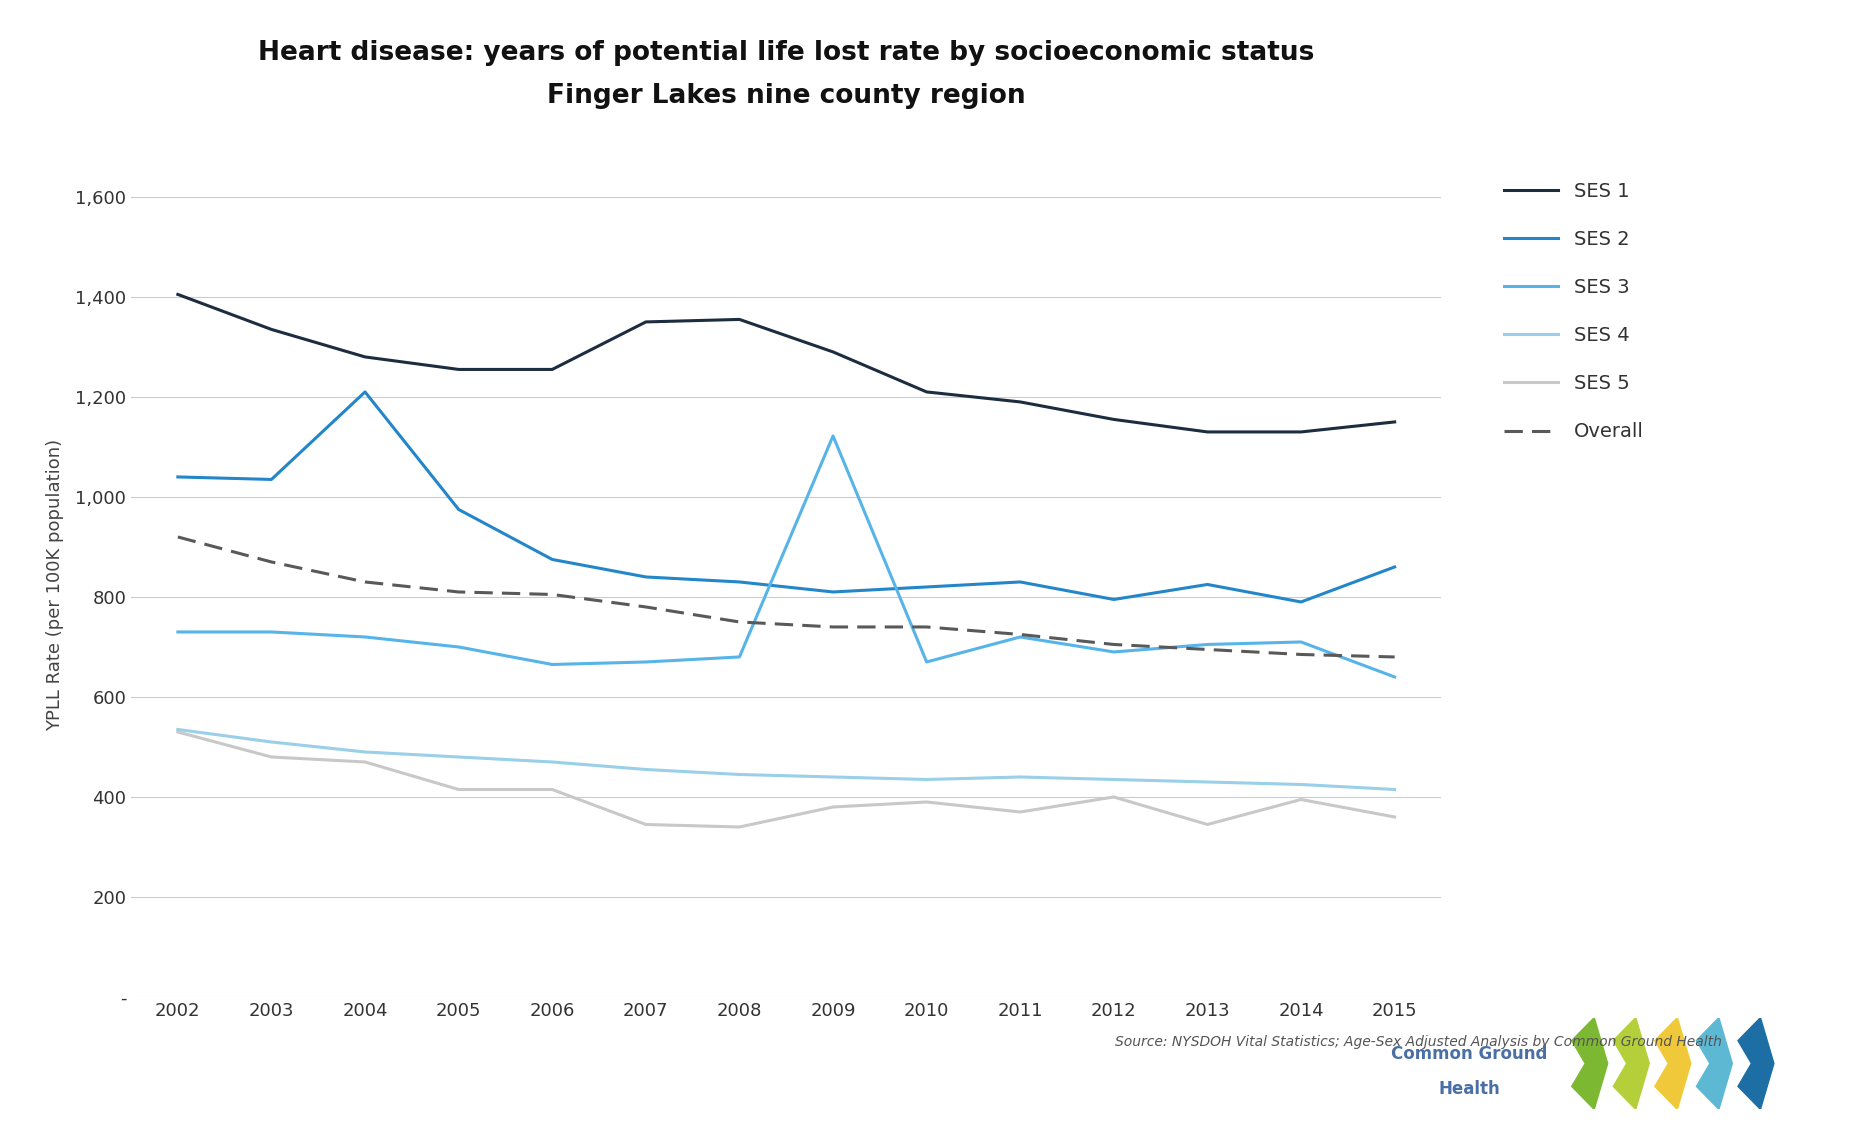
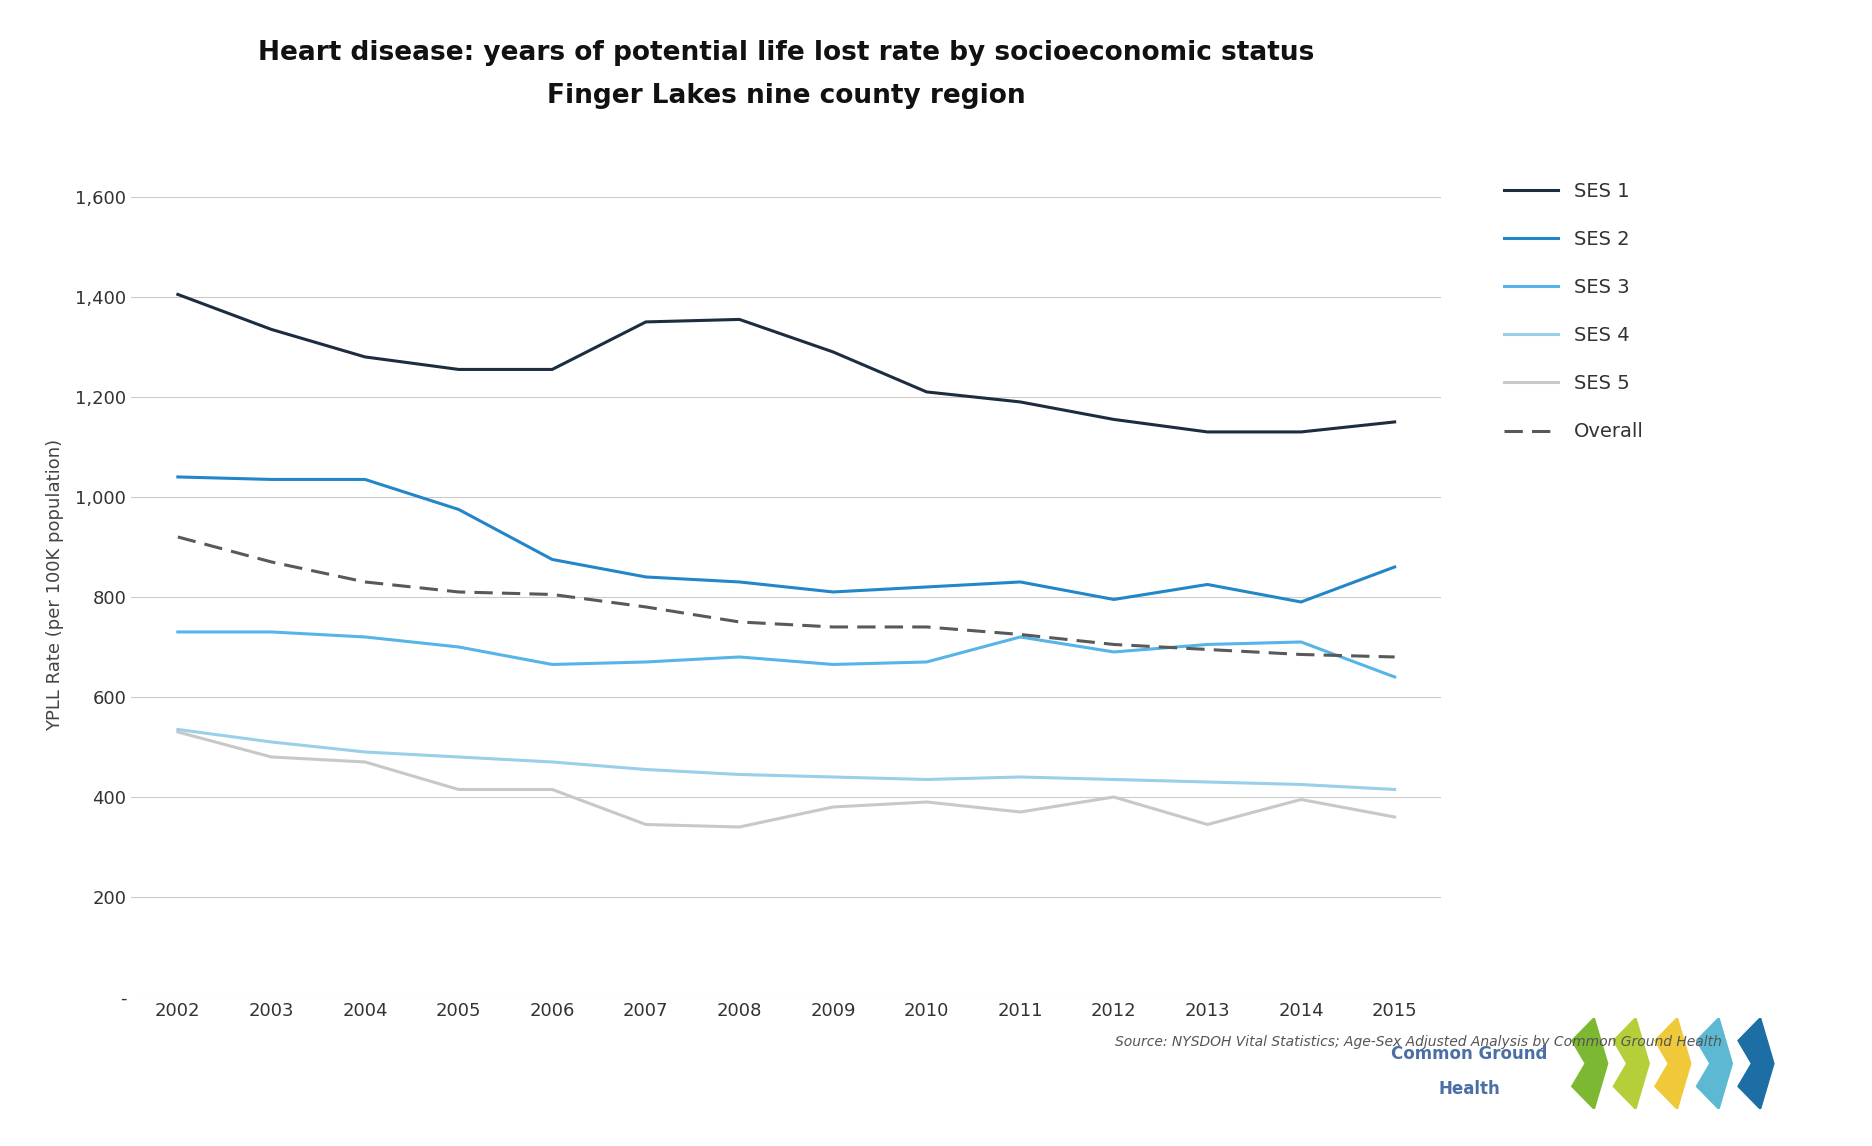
SES 2/2004: 1,210 -> 1,035
SES 3/2009: 1,122 -> 665
